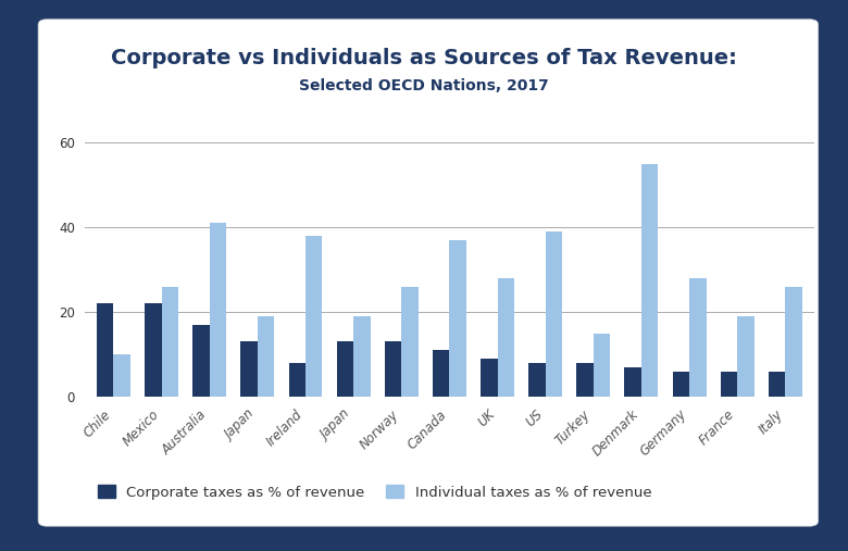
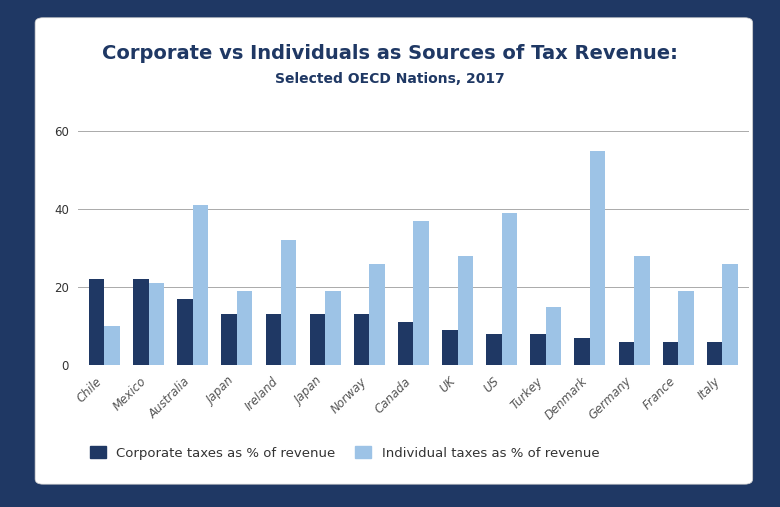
Individual taxes as % of revenue/Mexico: 26 -> 21
Corporate taxes as % of revenue/Ireland: 8 -> 13
Individual taxes as % of revenue/Ireland: 38 -> 32
